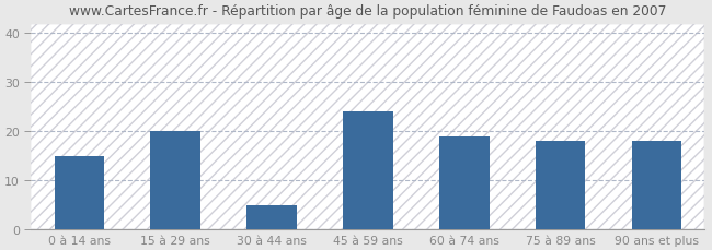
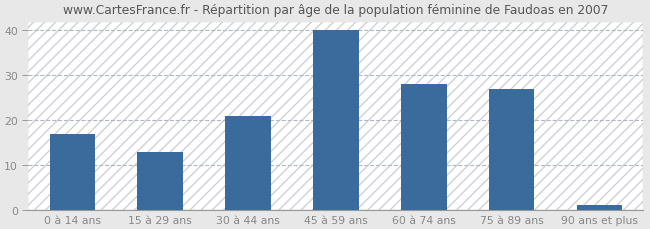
0 à 14 ans: 15 -> 17
15 à 29 ans: 20 -> 13
30 à 44 ans: 5 -> 21
45 à 59 ans: 24 -> 40
60 à 74 ans: 19 -> 28
75 à 89 ans: 18 -> 27
90 ans et plus: 18 -> 1
